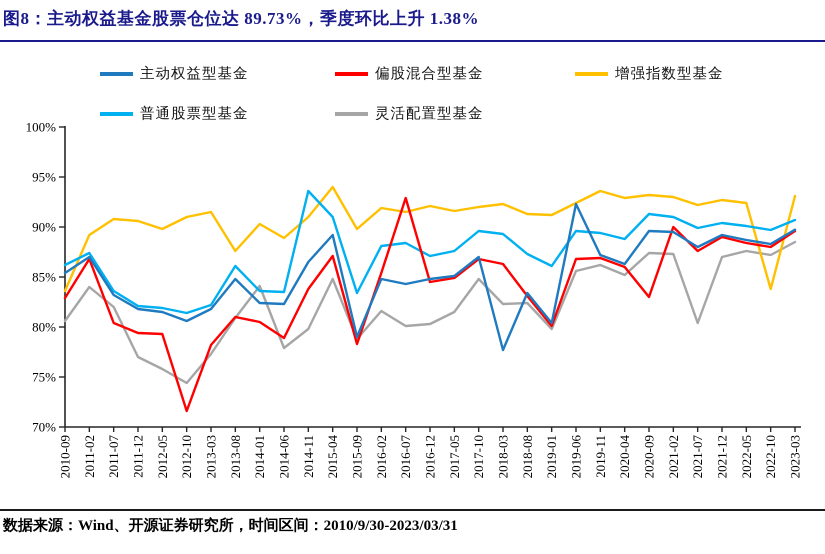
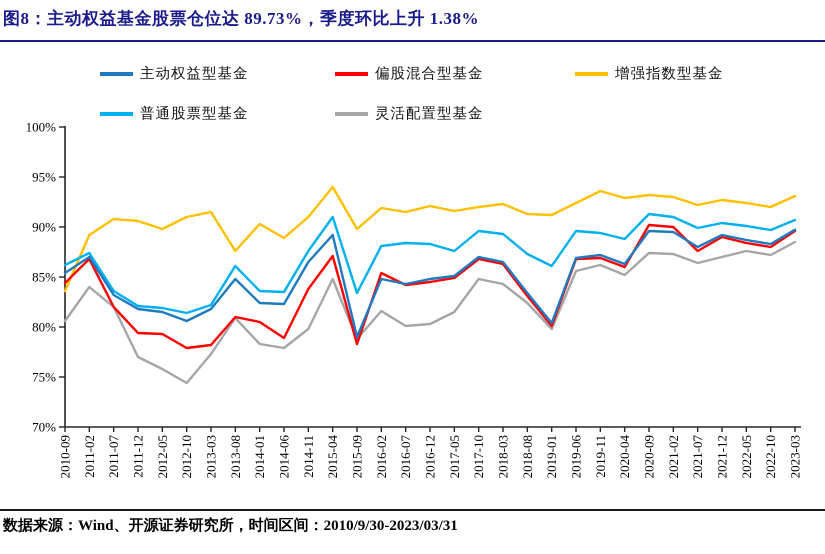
偏股混合型基金/2010-09: 82.9% -> 84.4%
偏股混合型基金/2011-07: 80.4% -> 82.0%
偏股混合型基金/2012-10: 71.6% -> 77.9%
灵活配置型基金/2014-01: 84.1% -> 78.3%
普通股票型基金/2014-11: 93.6% -> 87.6%
偏股混合型基金/2016-07: 92.9% -> 84.2%
普通股票型基金/2016-12: 87.1% -> 88.3%
主动权益型基金/2018-03: 77.7% -> 86.5%
灵活配置型基金/2018-03: 82.3% -> 84.3%
主动权益型基金/2019-06: 92.3% -> 86.9%
偏股混合型基金/2020-09: 83.0% -> 90.2%
灵活配置型基金/2021-07: 80.4% -> 86.4%
增强指数型基金/2022-10: 83.8% -> 92.0%
